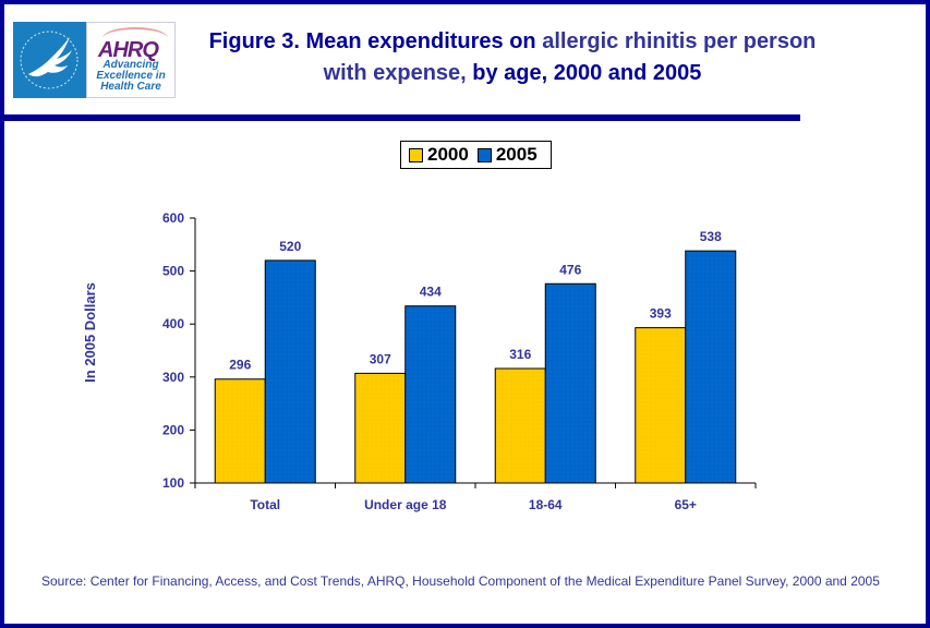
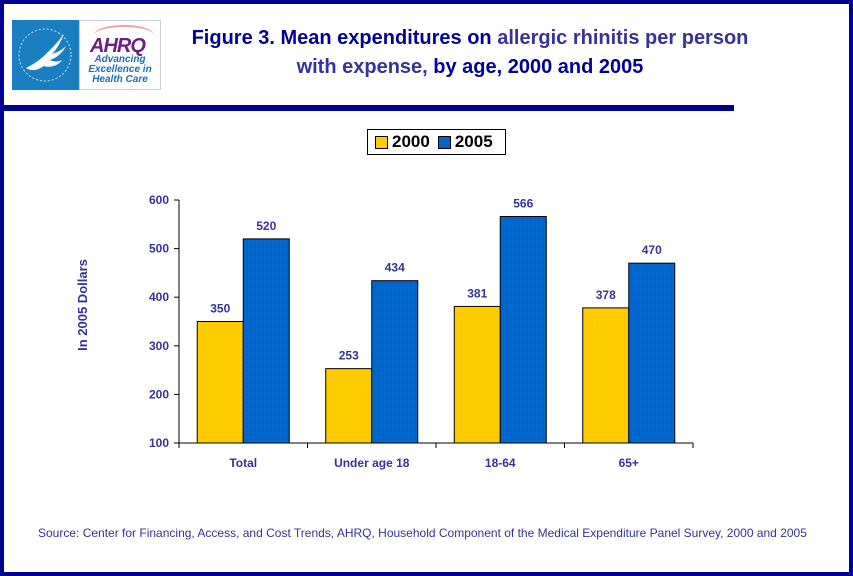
2000/Total: 296 -> 350
2000/Under age 18: 307 -> 253
2000/18-64: 316 -> 381
2005/18-64: 476 -> 566
2000/65+: 393 -> 378
2005/65+: 538 -> 470
